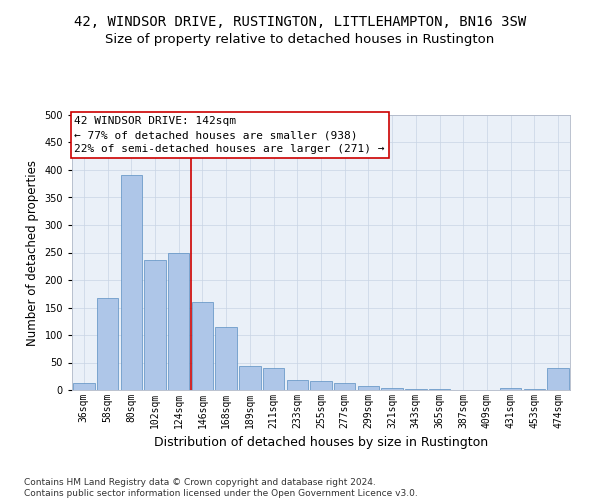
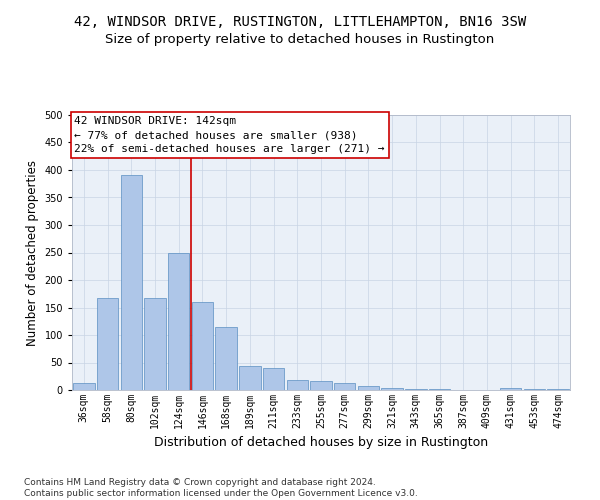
102sqm: 236 -> 167
474sqm: 40 -> 1
